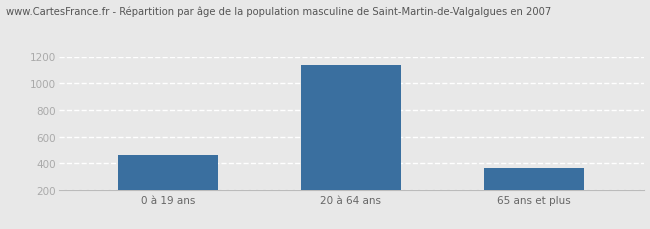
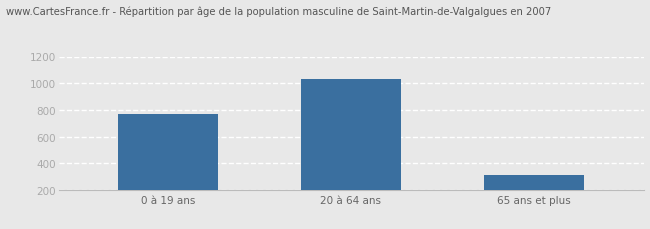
0 à 19 ans: 460 -> 770
20 à 64 ans: 1140 -> 1030
65 ans et plus: 360 -> 310
